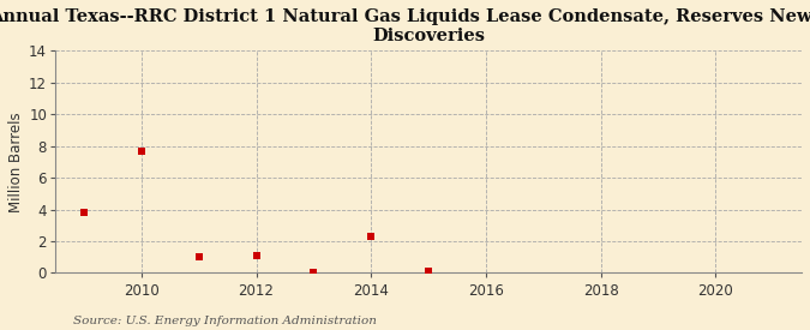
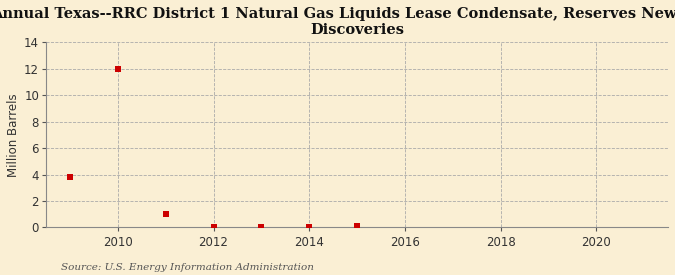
2010: 7.7 -> 12.0
2012: 1.1 -> 0.0
2014: 2.3 -> 0.1
